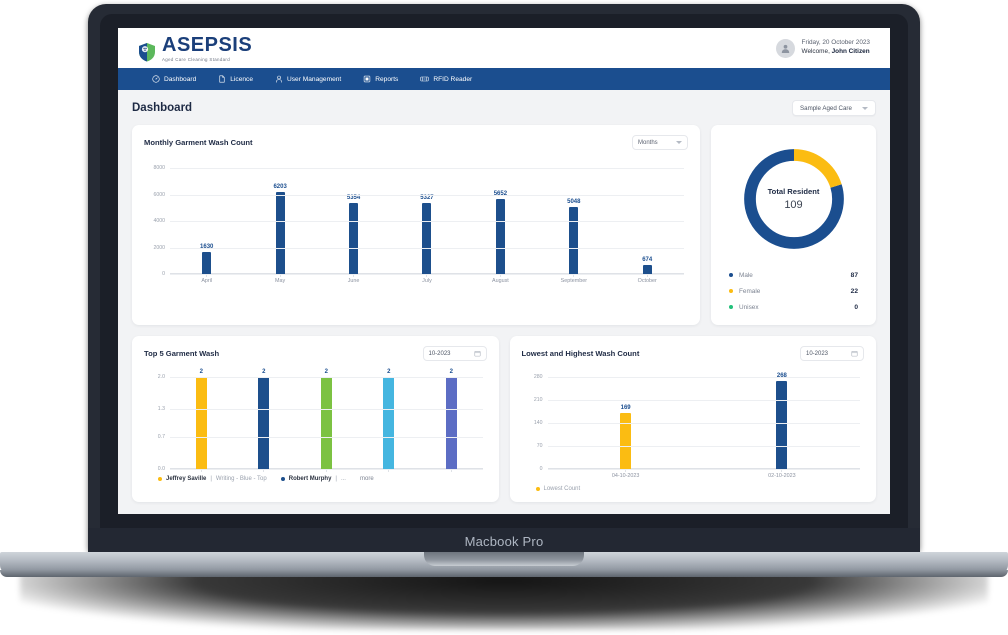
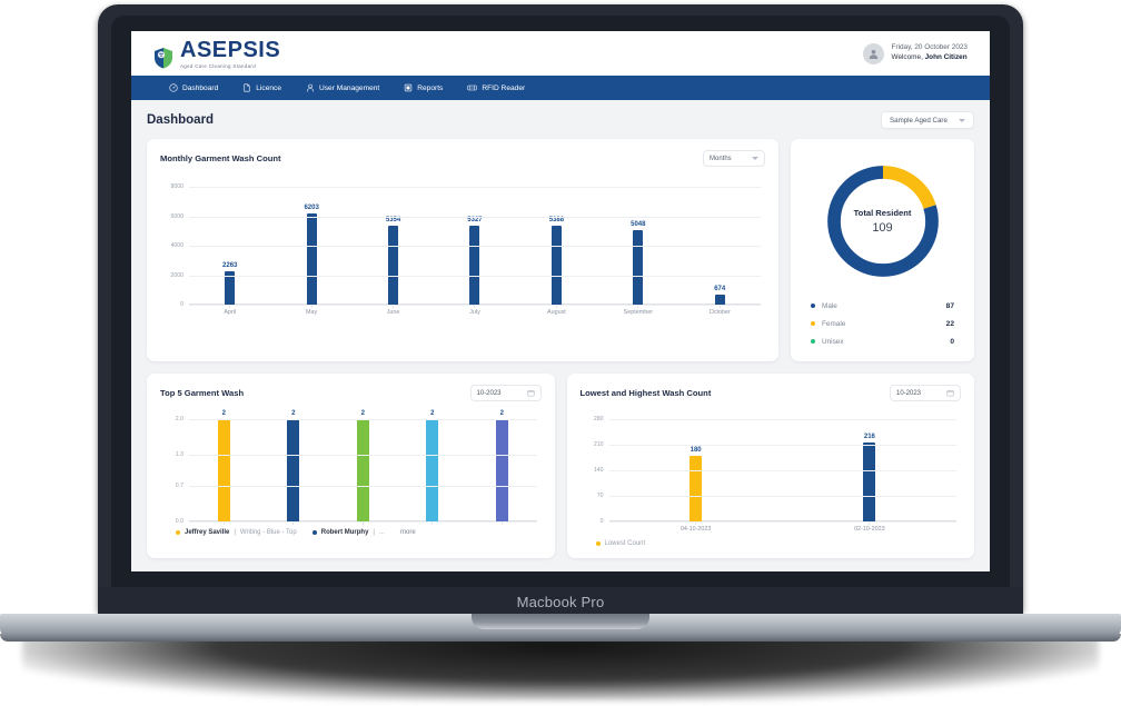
Monthly Garment Wash Count/April: 1630 -> 2263
Monthly Garment Wash Count/August: 5652 -> 5388
Lowest and Highest Wash Count/04-10-2023: 169 -> 180
Lowest and Highest Wash Count/02-10-2023: 268 -> 216
